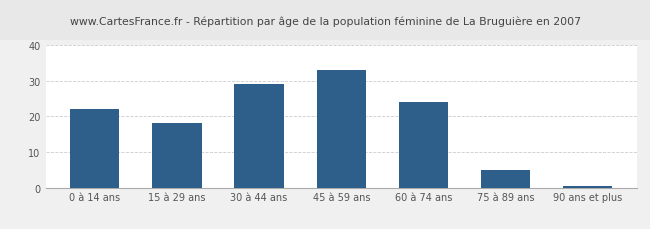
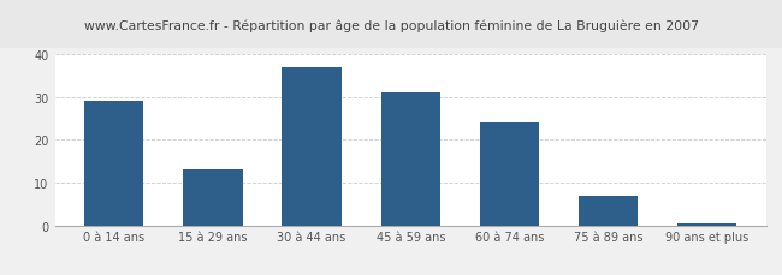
0 à 14 ans: 22.0 -> 29.0
15 à 29 ans: 18.0 -> 13.0
30 à 44 ans: 29.0 -> 37.0
45 à 59 ans: 33.0 -> 31.0
75 à 89 ans: 5.0 -> 7.0
